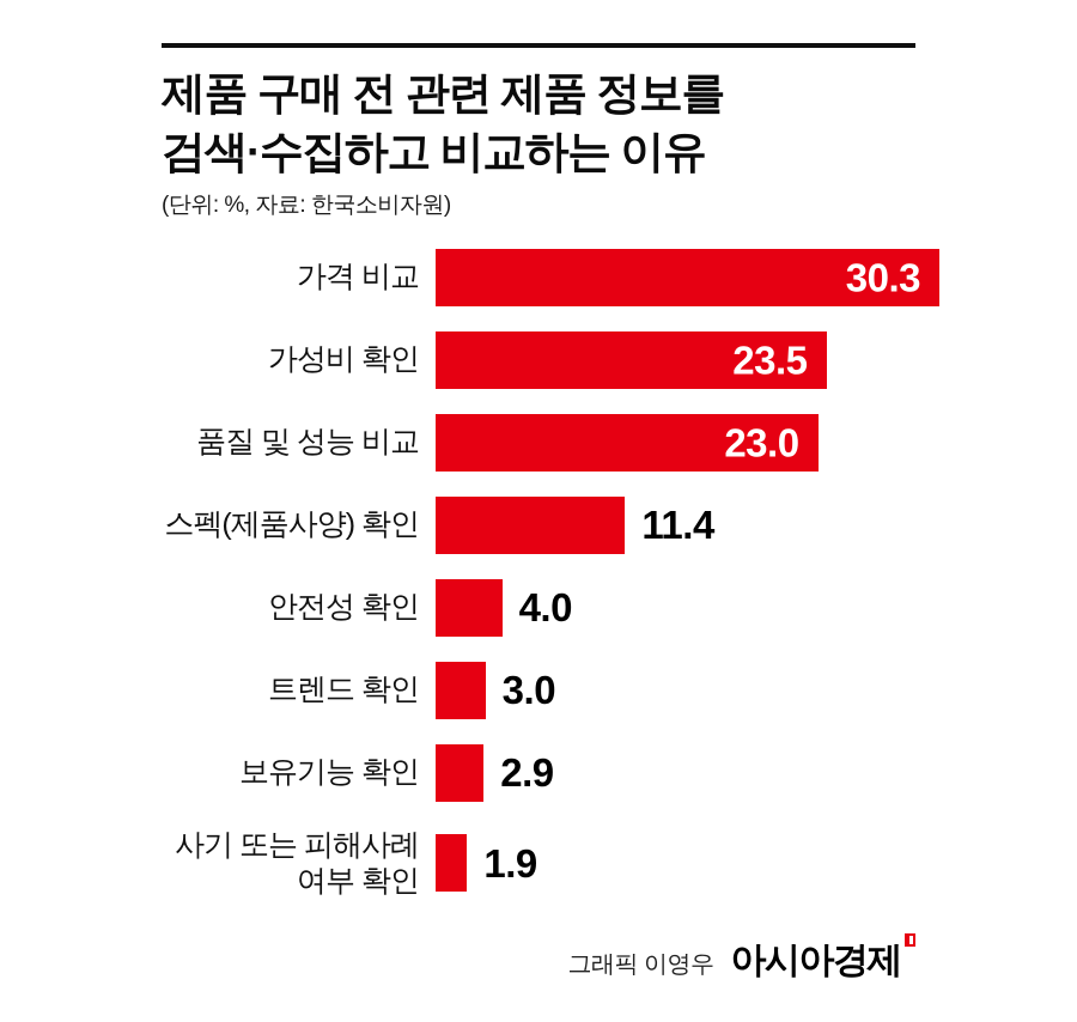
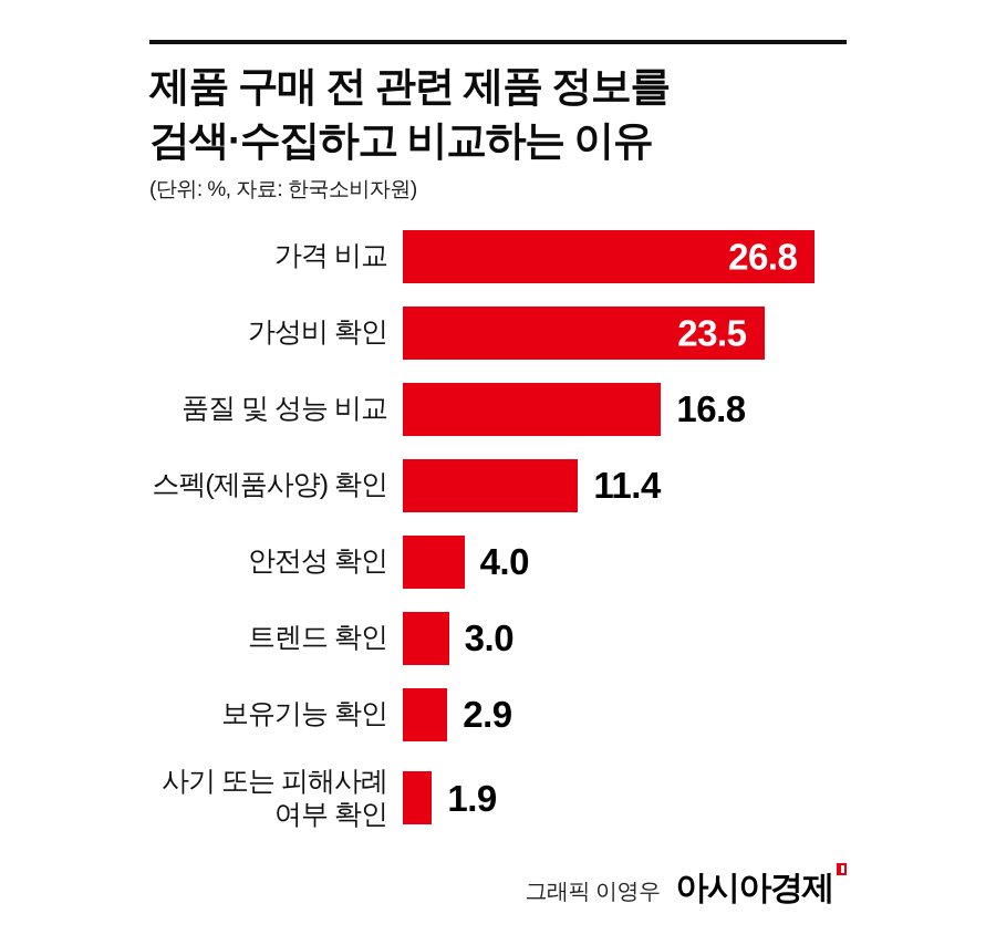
가격 비교: 30.3 -> 26.8
품질 및 성능 비교: 23.0 -> 16.8
